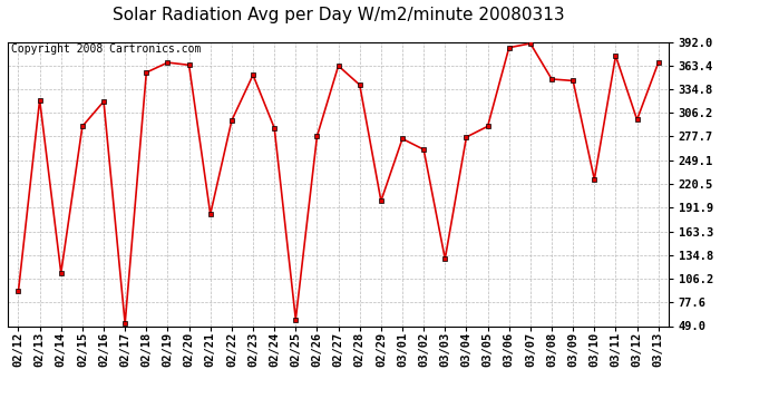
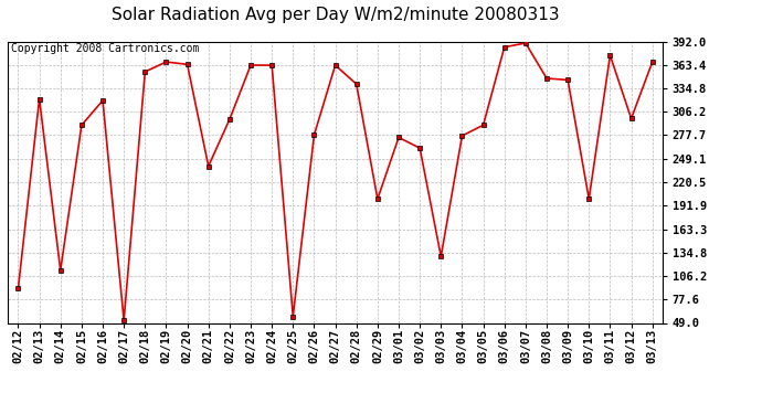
02/21: 184 -> 240
02/23: 352 -> 363
02/24: 288 -> 363
03/10: 226 -> 200
